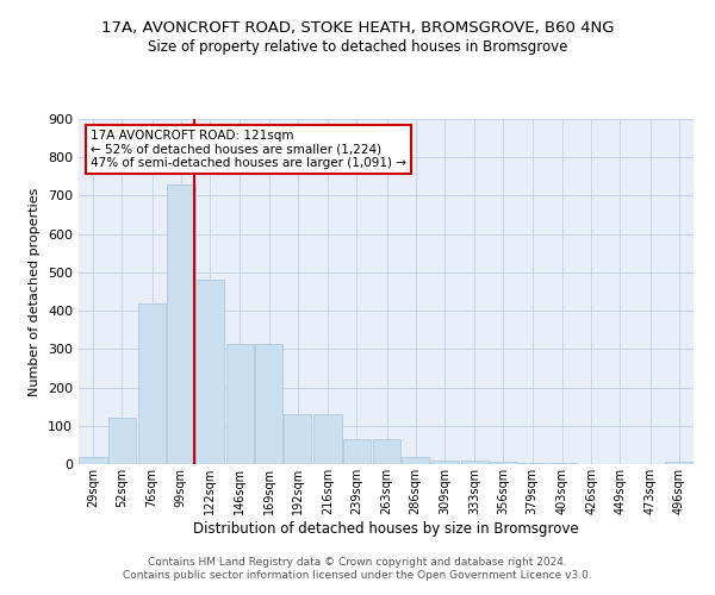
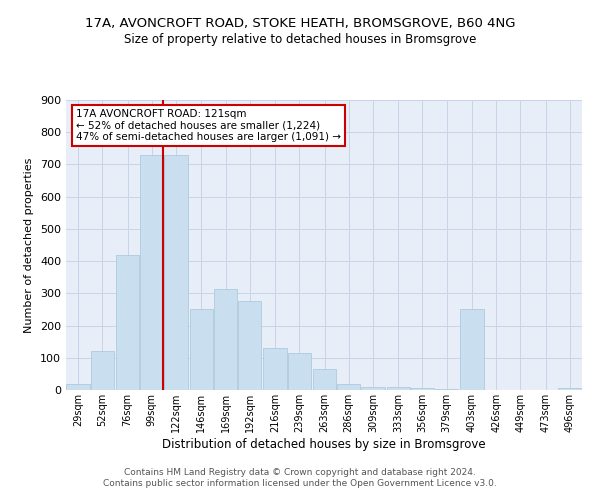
122sqm: 480 -> 730
146sqm: 315 -> 250
192sqm: 130 -> 275
239sqm: 65 -> 115
403sqm: 2 -> 250
